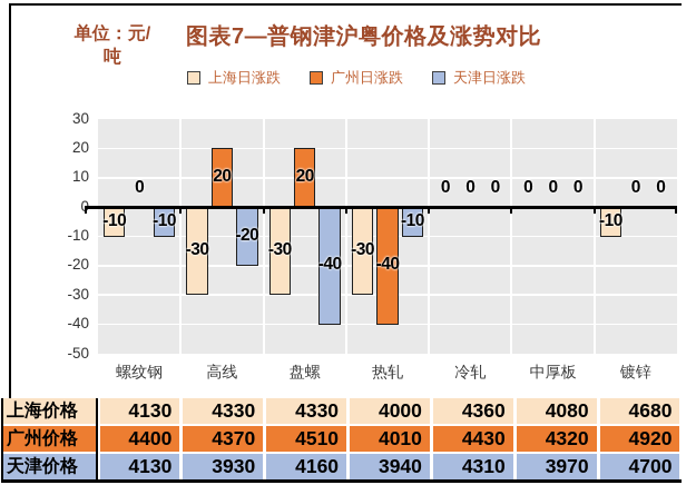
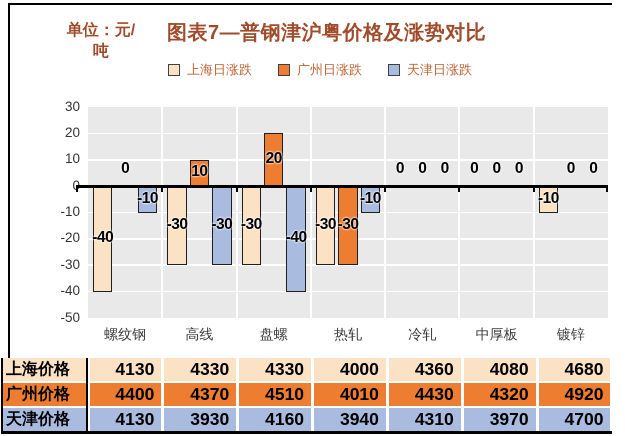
上海日涨跌/螺纹钢: -10 -> -40
广州日涨跌/高线: 20 -> 10
天津日涨跌/高线: -20 -> -30
广州日涨跌/热轧: -40 -> -30
